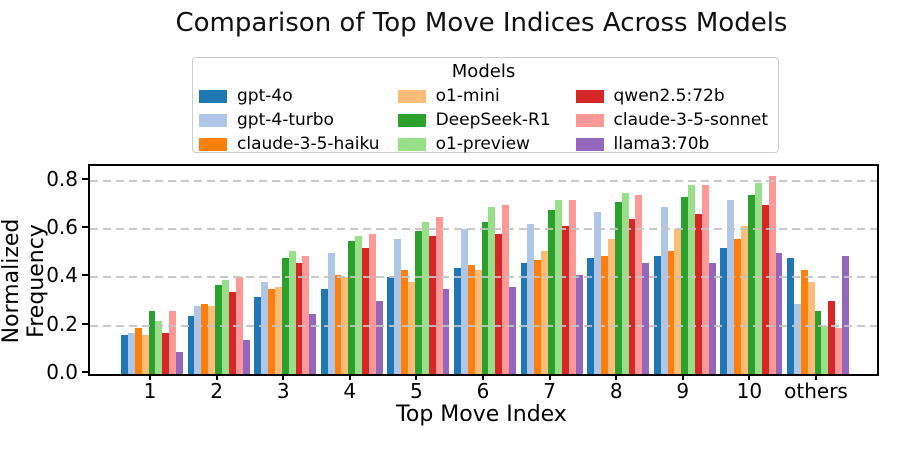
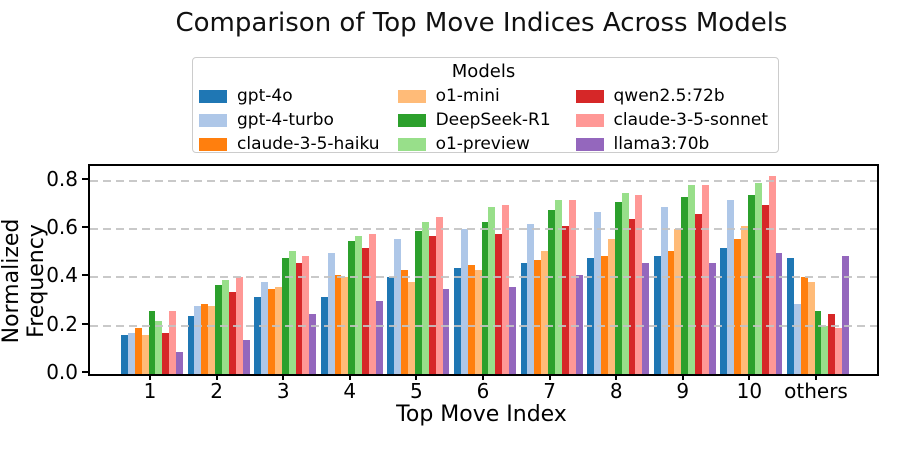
gpt-4o/4: 0.35 -> 0.32
claude-3-5-haiku/others: 0.43 -> 0.40
qwen2.5:72b/others: 0.30 -> 0.25
